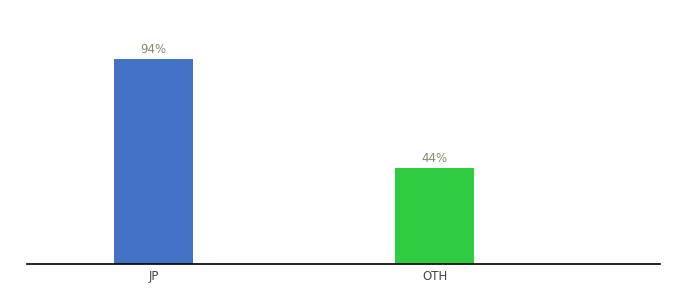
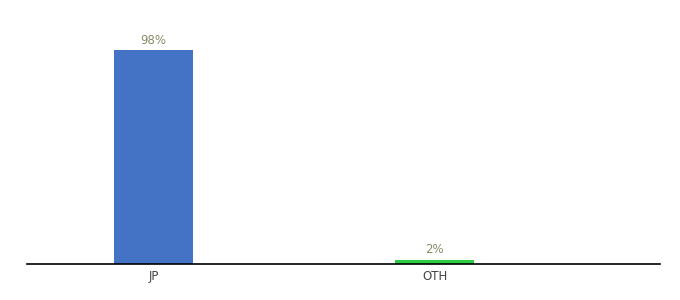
JP: 94% -> 98%
OTH: 44% -> 2%
